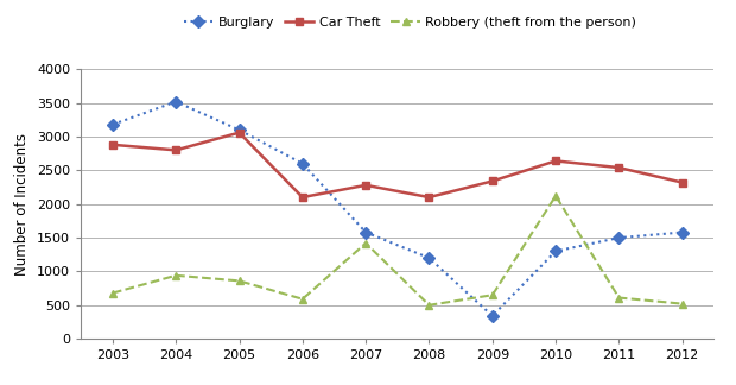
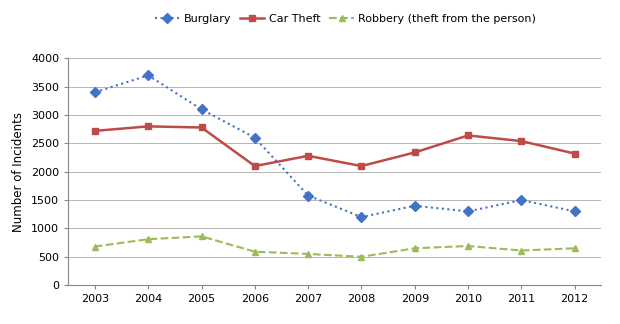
Burglary/2003: 3180 -> 3400
Car Theft/2003: 2880 -> 2720
Burglary/2004: 3520 -> 3700
Robbery (theft from the person)/2004: 940 -> 810
Car Theft/2005: 3060 -> 2780
Robbery (theft from the person)/2007: 1420 -> 550
Burglary/2009: 340 -> 1400
Robbery (theft from the person)/2010: 2120 -> 690
Burglary/2012: 1580 -> 1300
Robbery (theft from the person)/2012: 520 -> 650
